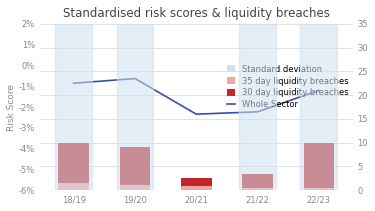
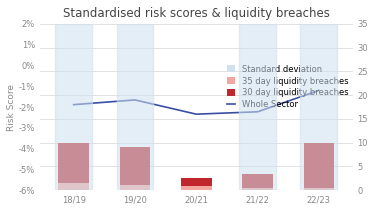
Whole Sector/18/19: 22.5 -> 18.0
Whole Sector/19/20: 23.5 -> 19.0
